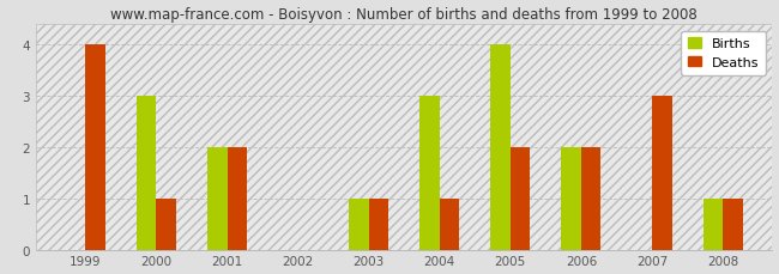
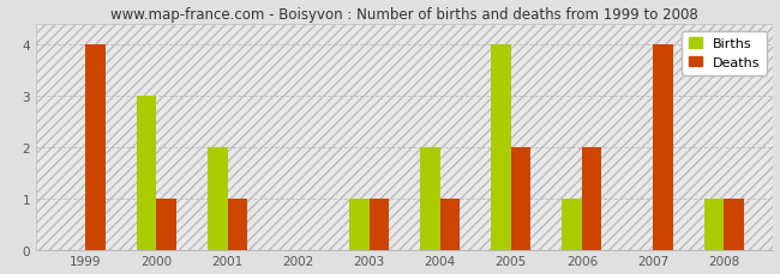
Deaths/2001: 2 -> 1
Births/2004: 3 -> 2
Births/2006: 2 -> 1
Deaths/2007: 3 -> 4
